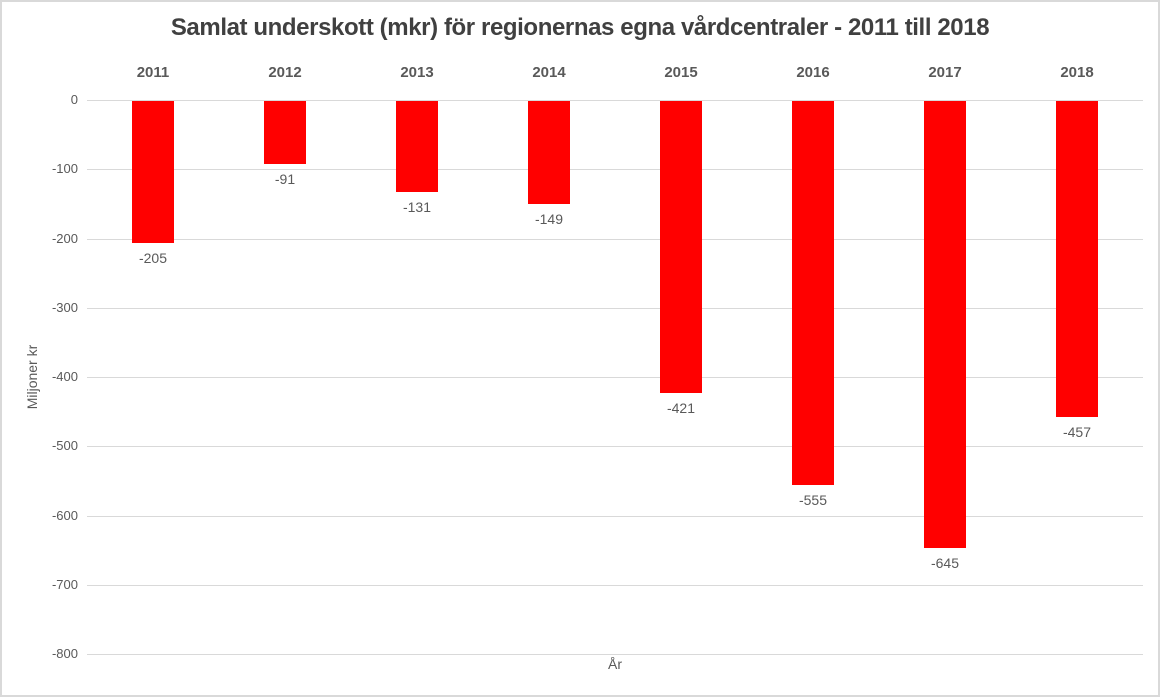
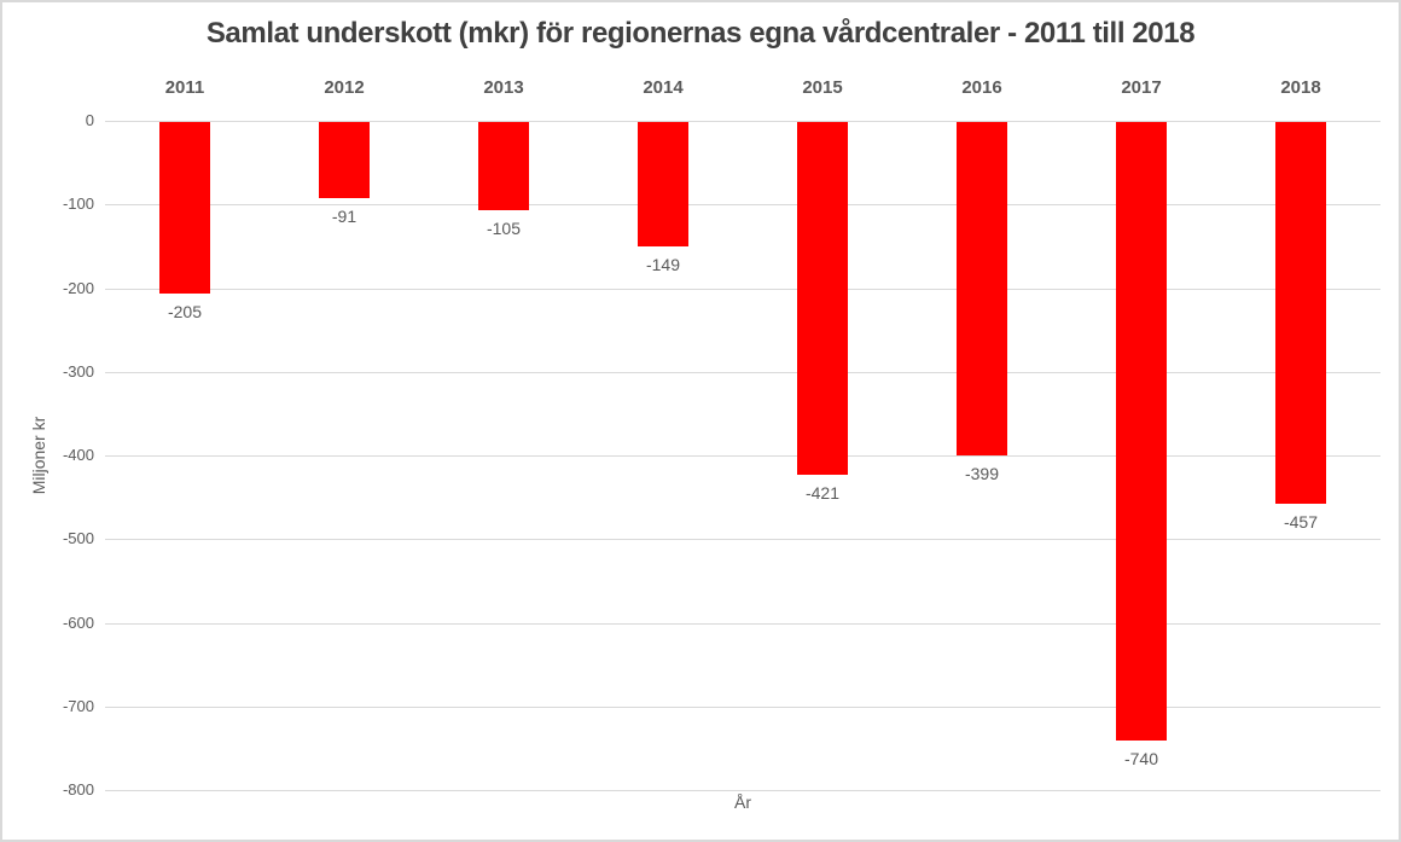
2013: -131 -> -105
2016: -555 -> -399
2017: -645 -> -740
